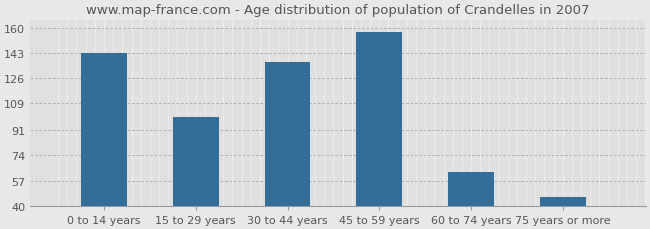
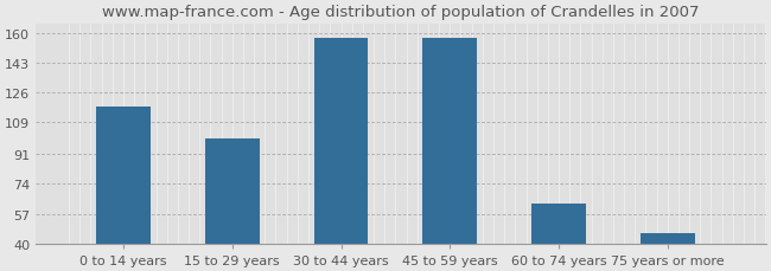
0 to 14 years: 143 -> 118
30 to 44 years: 137 -> 157
